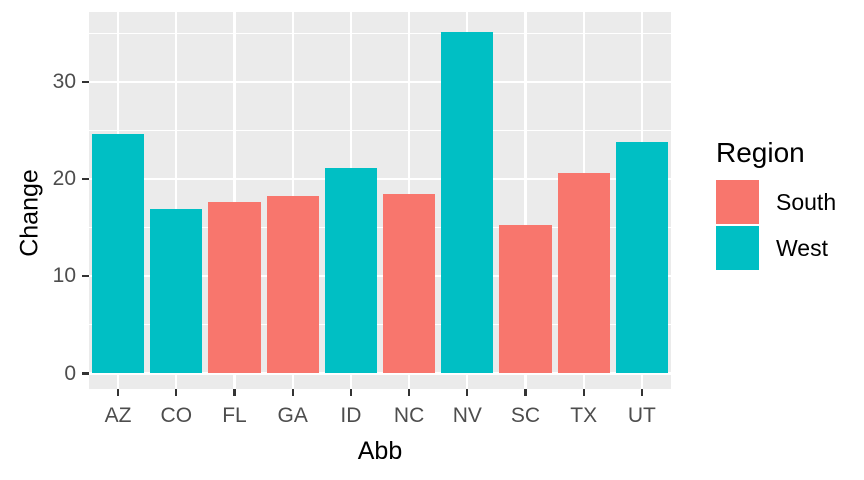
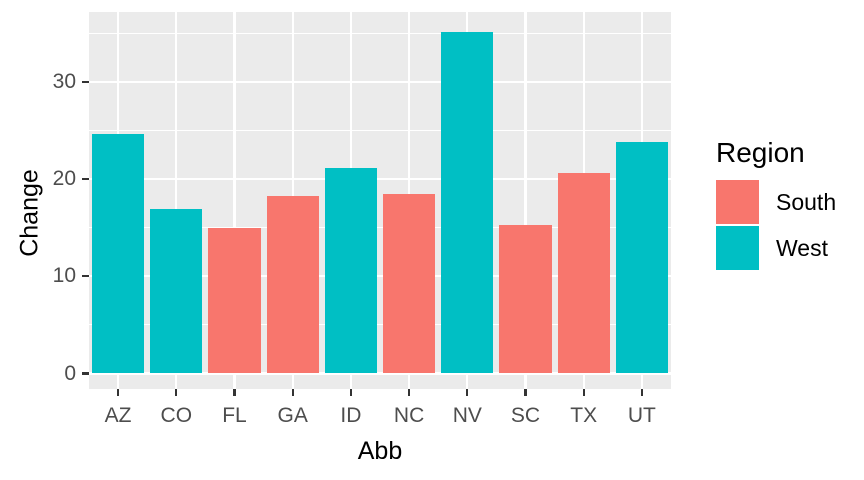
FL: 18 -> 15
